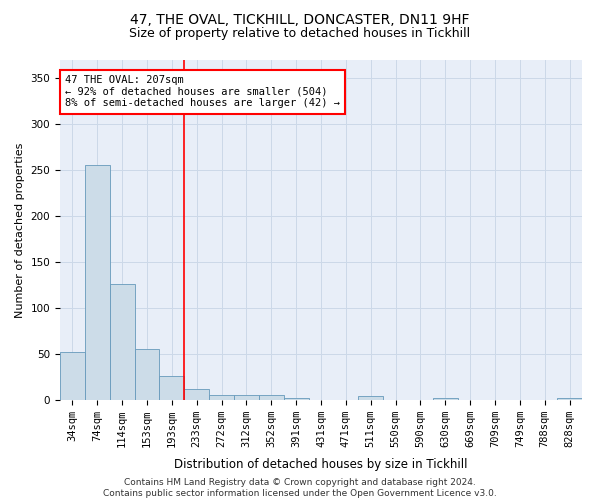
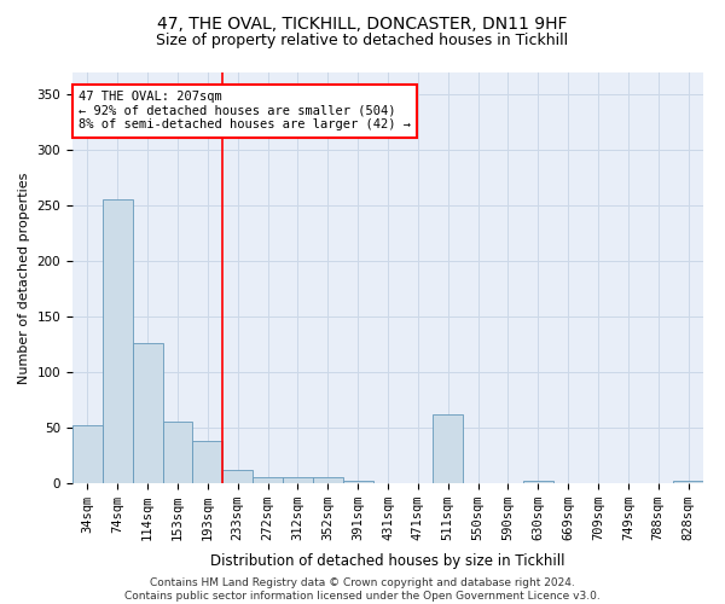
193sqm: 26 -> 38
511sqm: 4 -> 62
